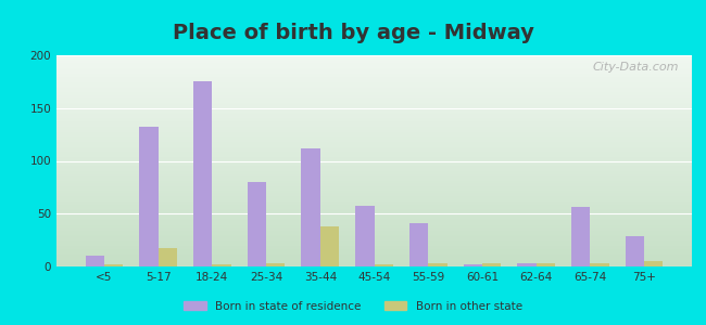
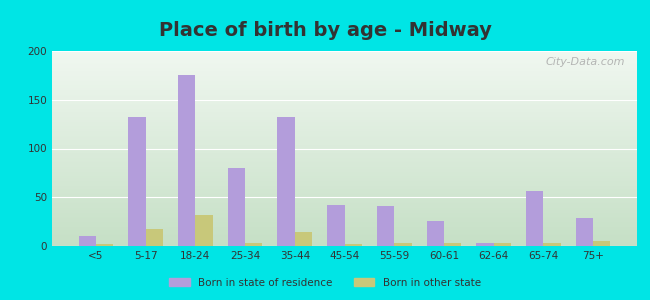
Born in other state/18-24: 2 -> 32
Born in state of residence/35-44: 112 -> 132
Born in other state/35-44: 38 -> 14
Born in state of residence/45-54: 57 -> 42
Born in state of residence/60-61: 2 -> 26
